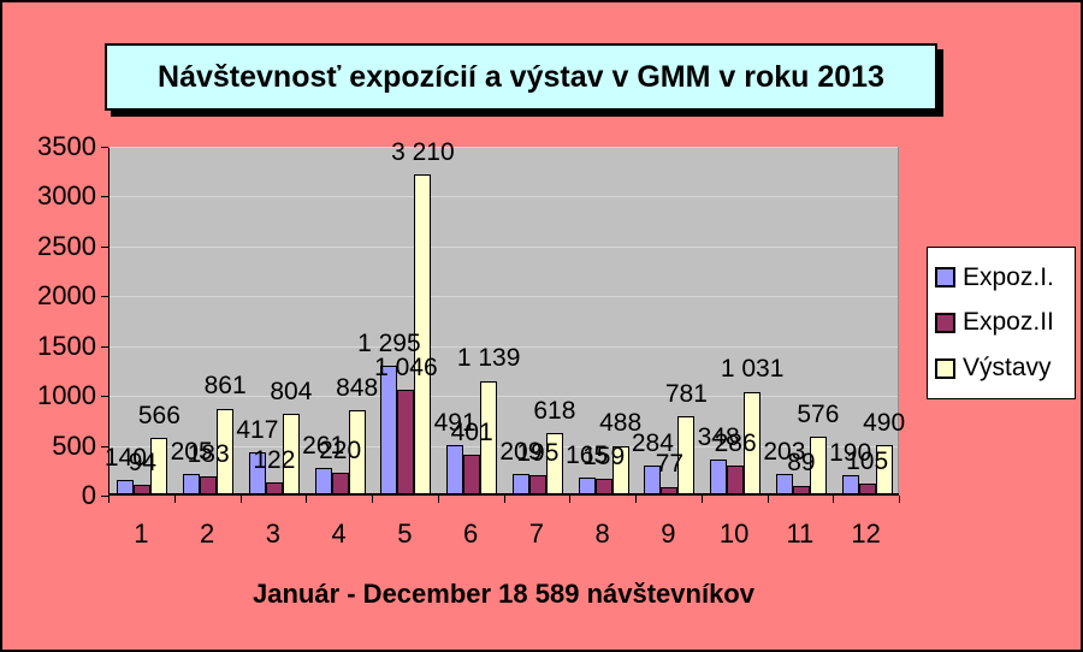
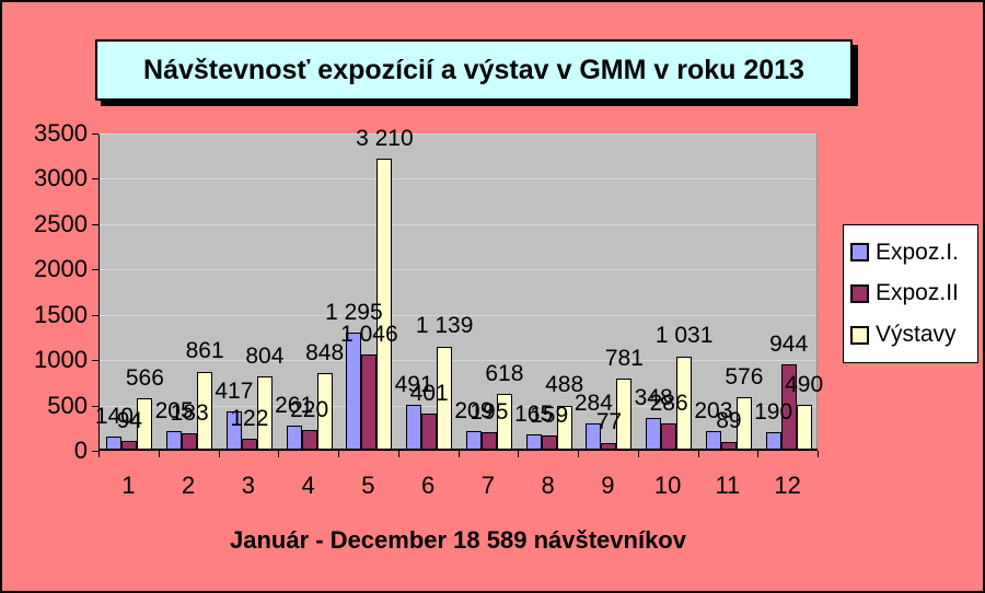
Expoz.II/12: 105 -> 944
